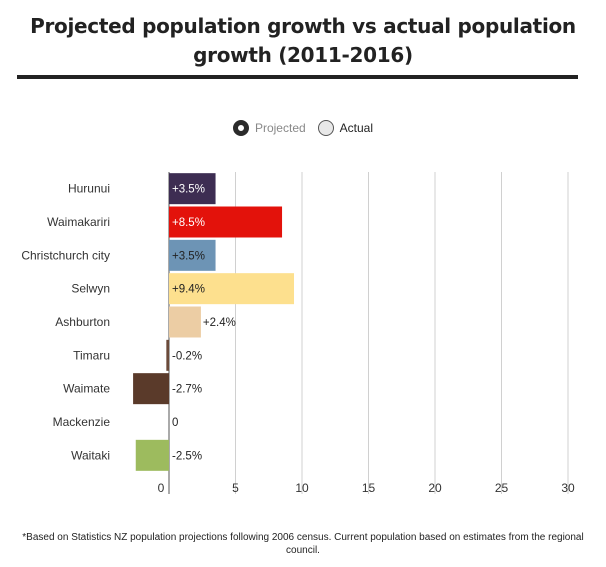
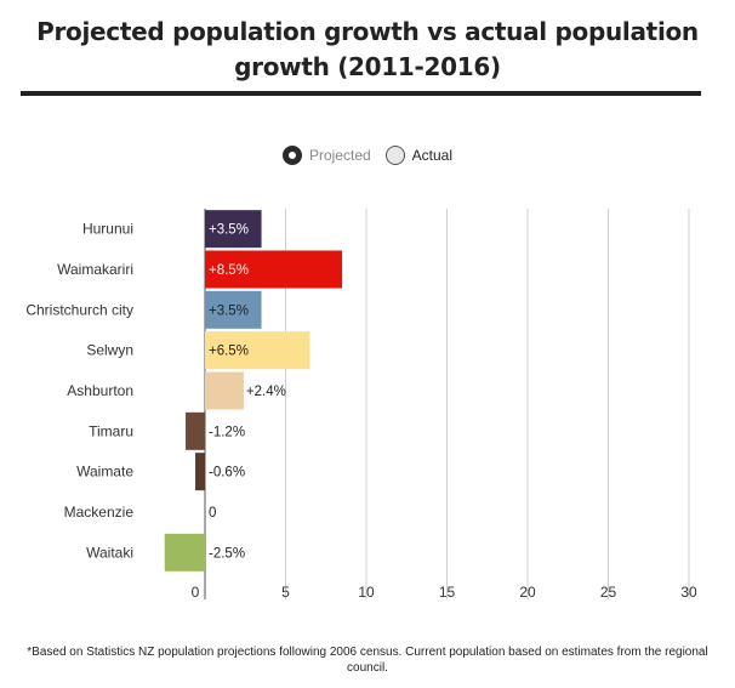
Selwyn: +9.4% -> +6.5%
Timaru: -0.2% -> -1.2%
Waimate: -2.7% -> -0.6%
